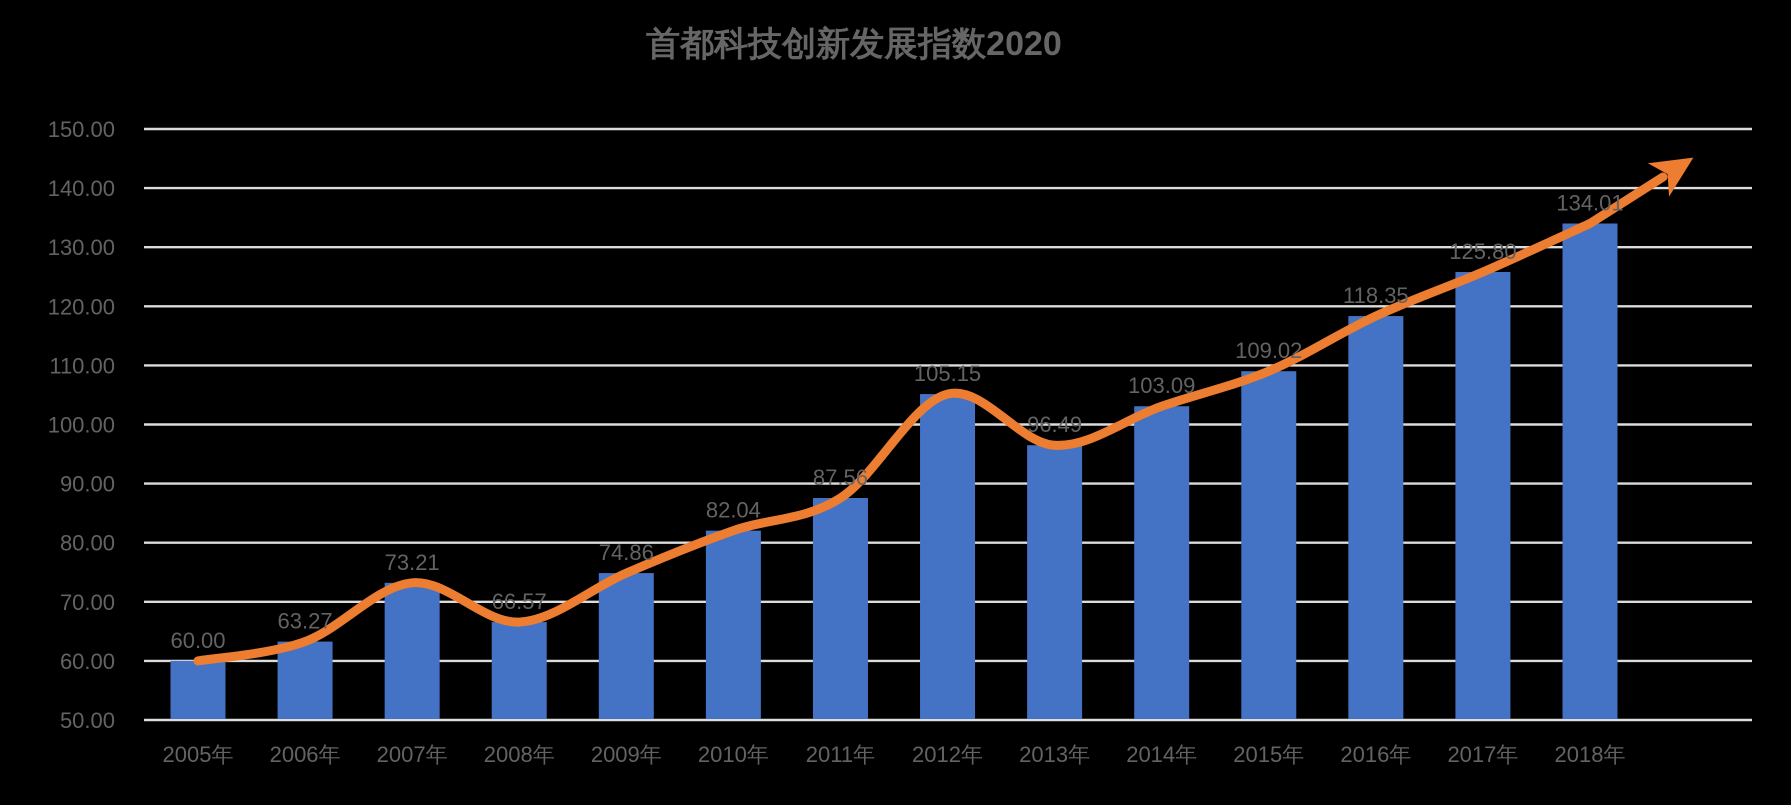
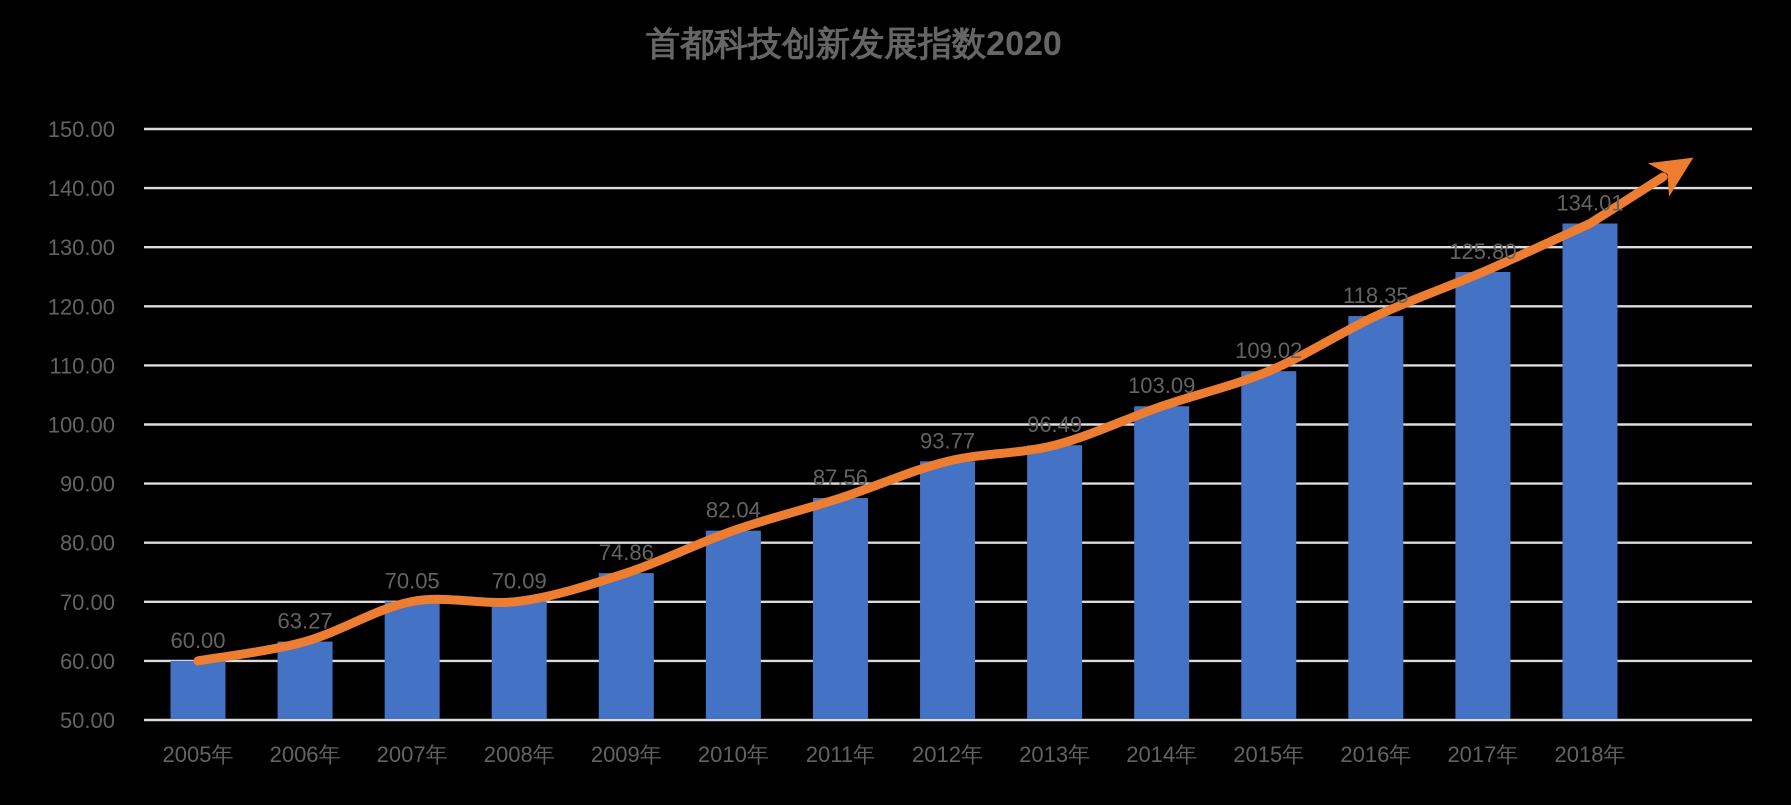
2007年: 73.21 -> 70.05
2008年: 66.57 -> 70.09
2012年: 105.15 -> 93.77
